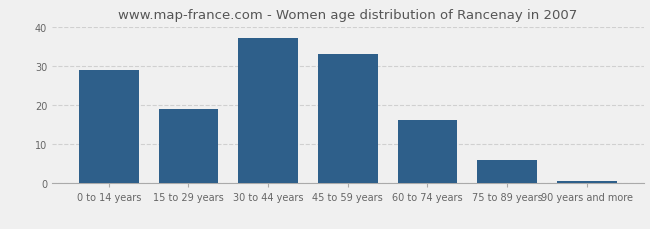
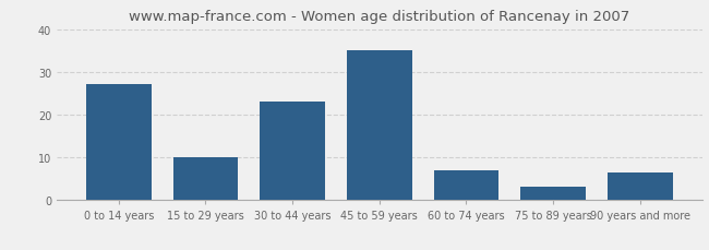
0 to 14 years: 29.0 -> 27.0
15 to 29 years: 19.0 -> 10.0
30 to 44 years: 37.0 -> 23.0
45 to 59 years: 33.0 -> 35.0
60 to 74 years: 16.0 -> 7.0
75 to 89 years: 6.0 -> 3.0
90 years and more: 0.4 -> 6.5
